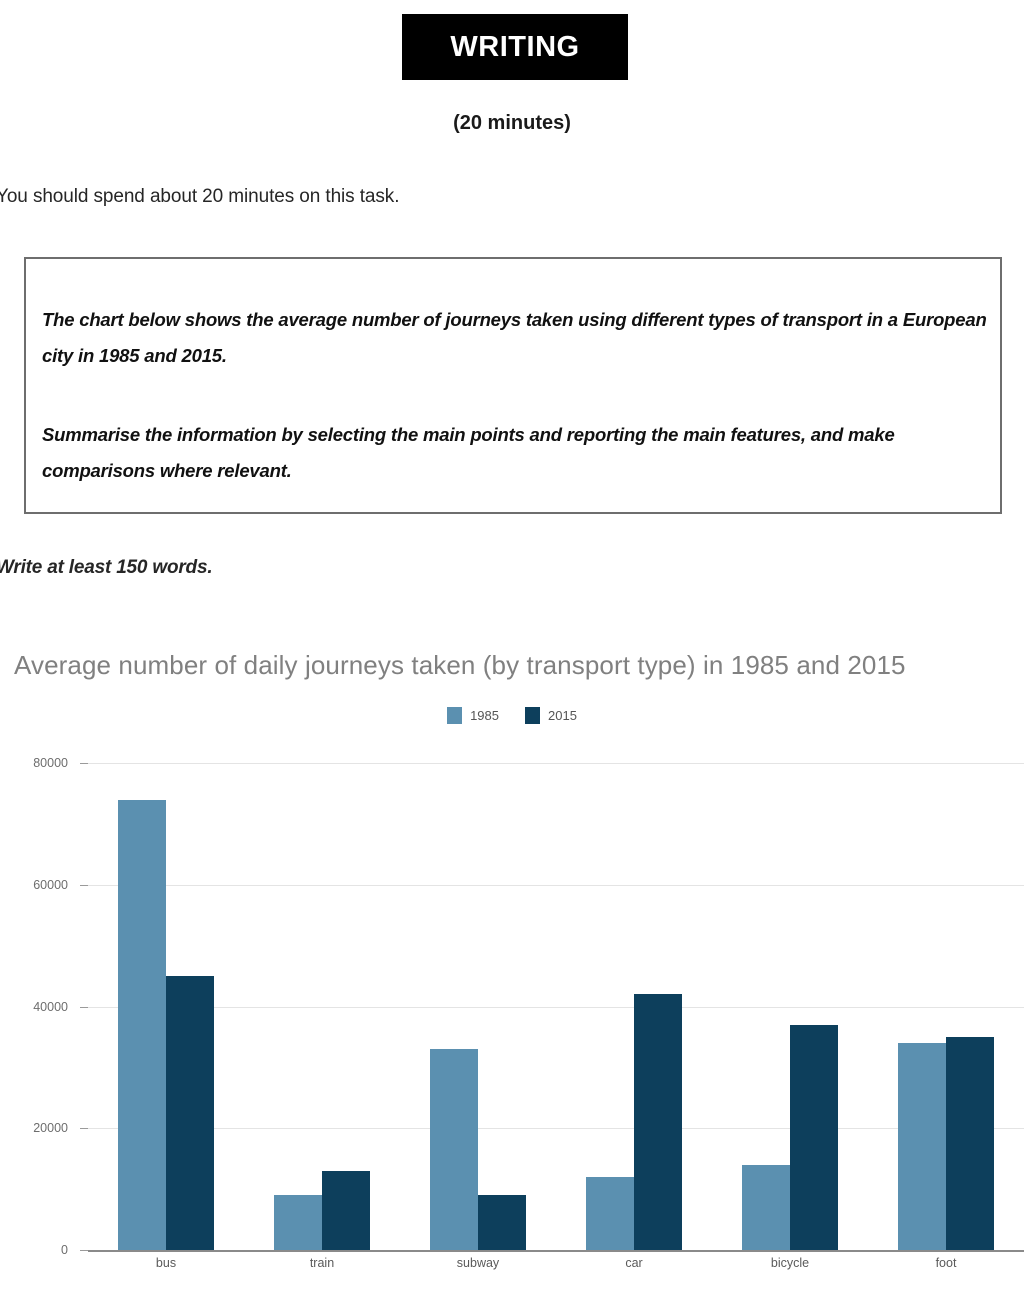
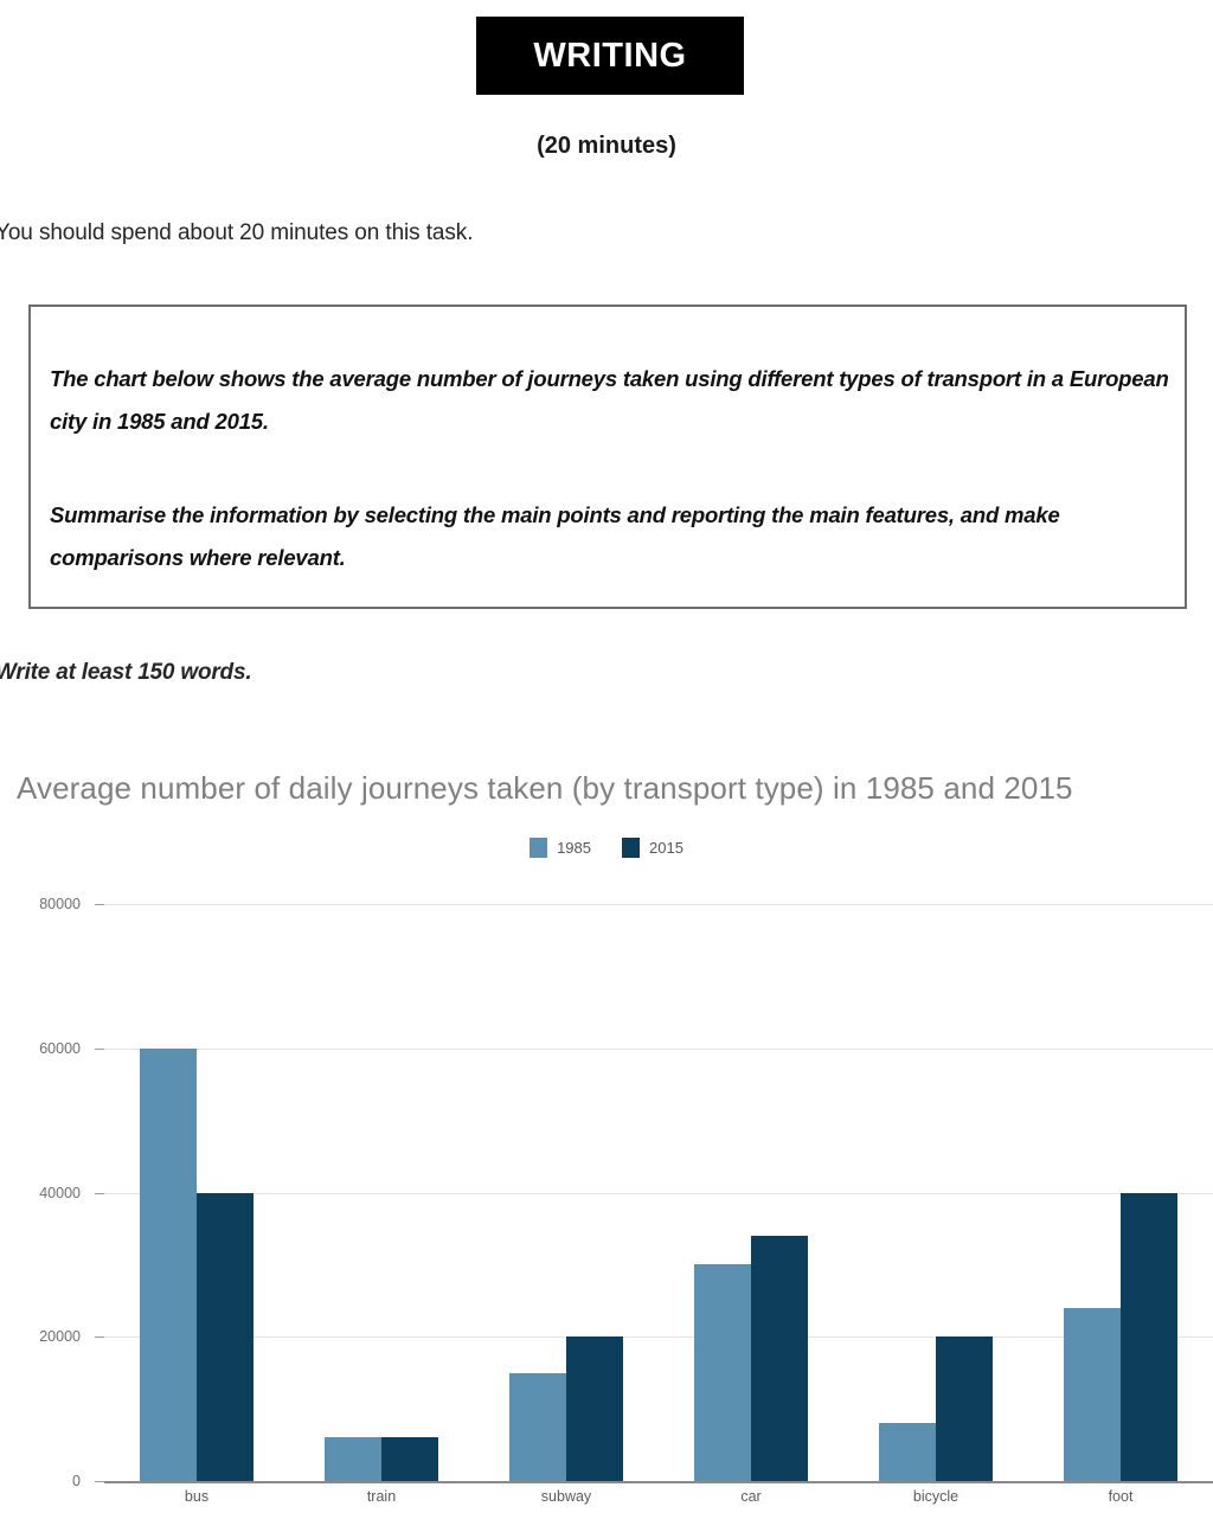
1985/bus: 74000 -> 60000
2015/bus: 45000 -> 40000
1985/train: 9000 -> 6000
2015/train: 13000 -> 6000
1985/subway: 33000 -> 15000
2015/subway: 9000 -> 20000
1985/car: 12000 -> 30000
2015/car: 42000 -> 34000
1985/bicycle: 14000 -> 8000
2015/bicycle: 37000 -> 20000
1985/foot: 34000 -> 24000
2015/foot: 35000 -> 40000
